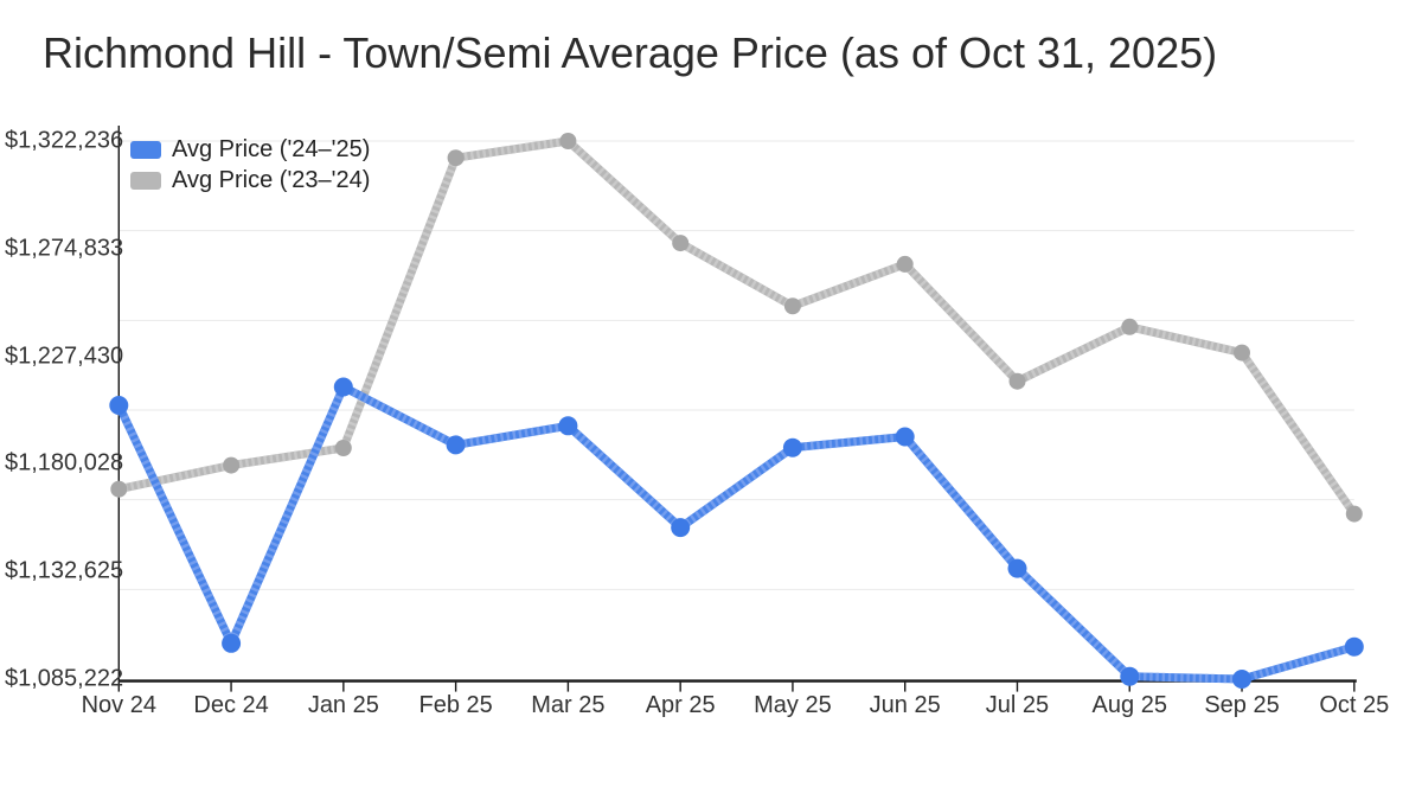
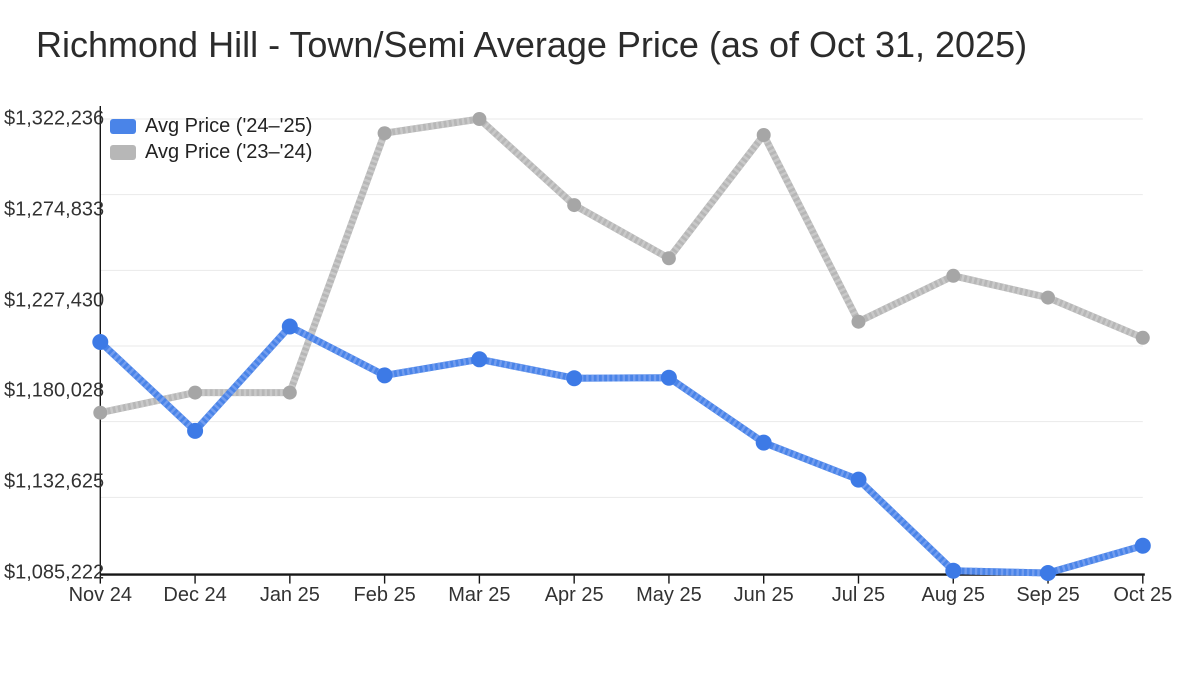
Avg Price ('24–'25)/Dec 24: $1101000 -> $1159000
Avg Price ('23–'24)/Jan 25: $1187000 -> $1179000
Avg Price ('24–'25)/Apr 25: $1152000 -> $1187000
Avg Price ('24–'25)/Jun 25: $1192000 -> $1153000
Avg Price ('23–'24)/Jun 25: $1268000 -> $1314000
Avg Price ('23–'24)/Oct 25: $1158000 -> $1208000
